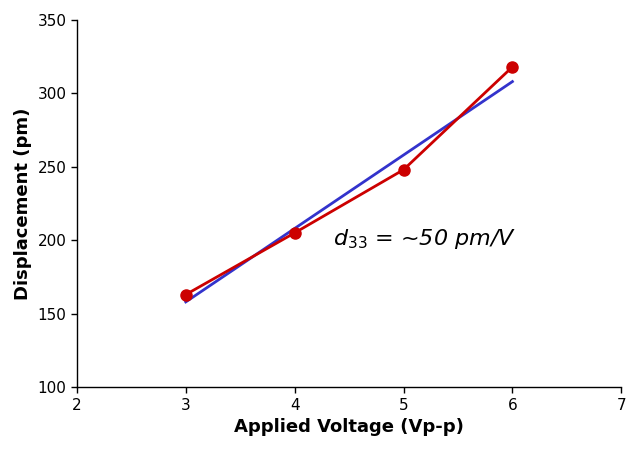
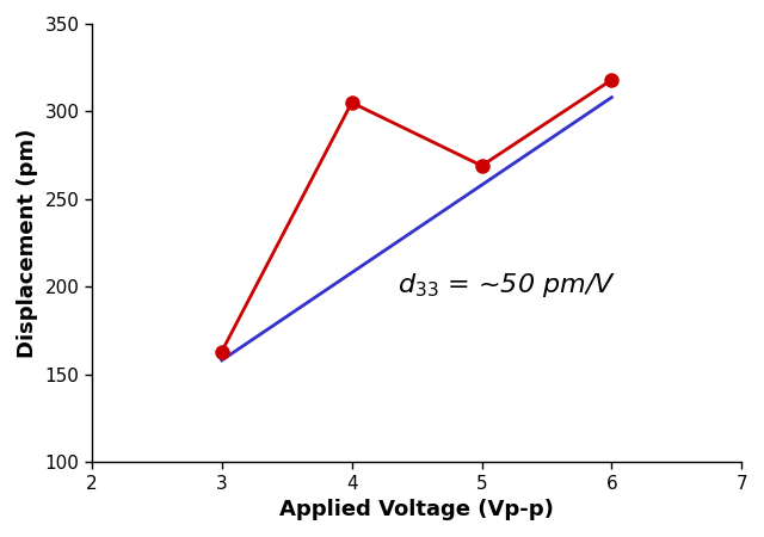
4: 205 -> 305
5: 248 -> 269
